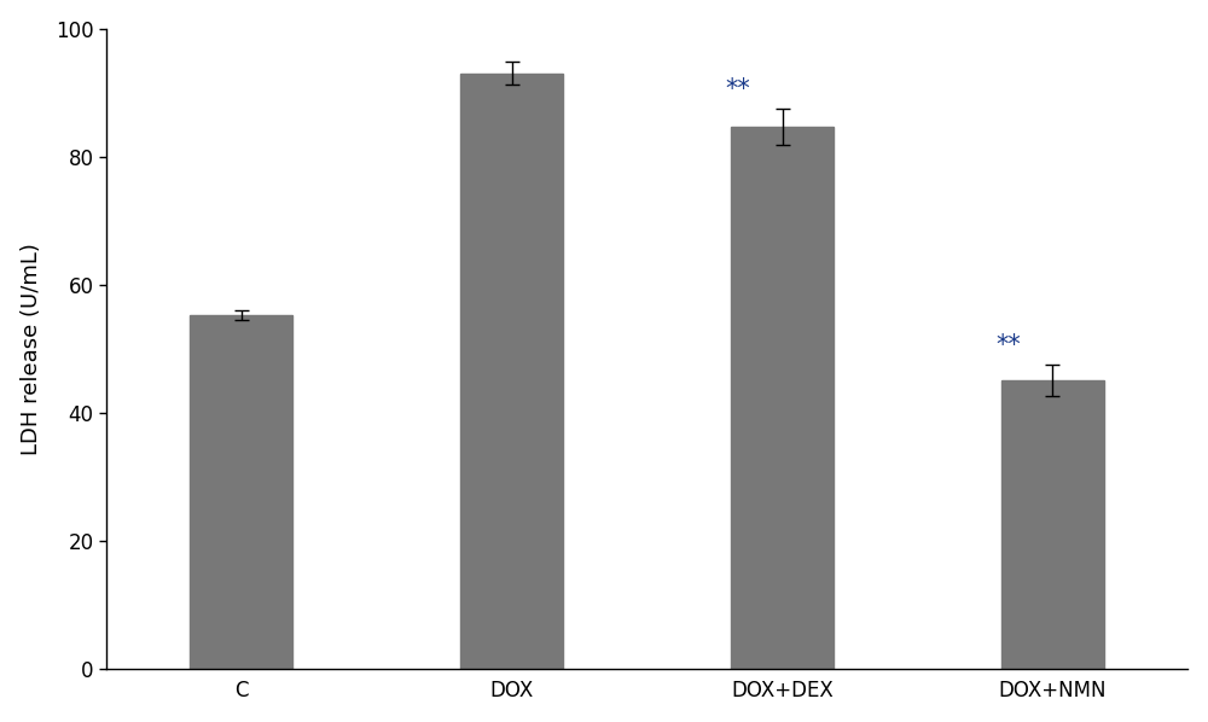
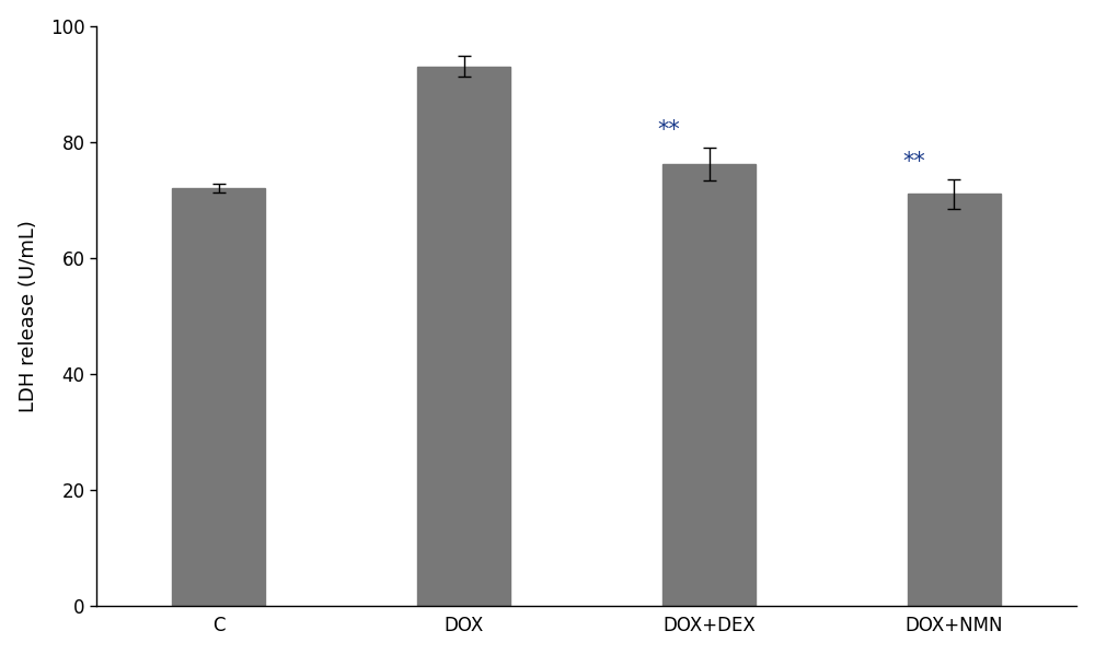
C: 55.2 -> 72.0
DOX+DEX: 84.6 -> 76.2
DOX+NMN: 45.0 -> 71.0
